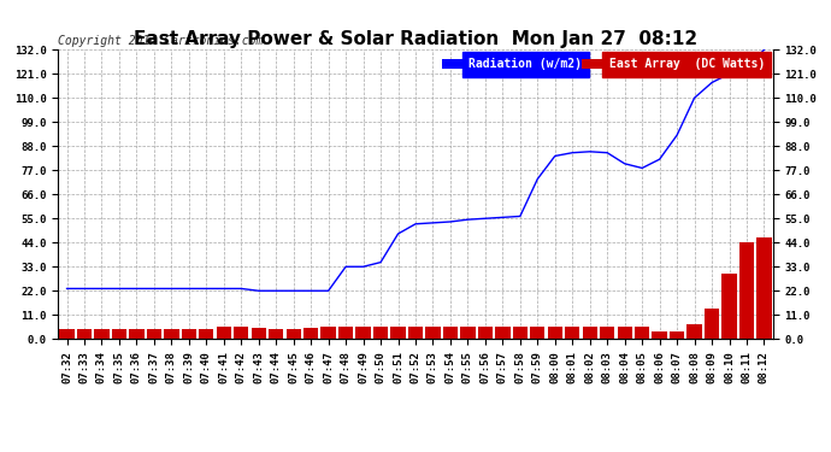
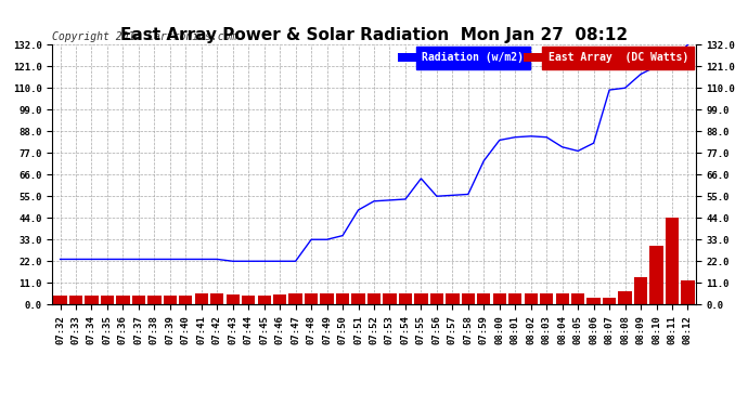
Radiation (w/m2)/07:55: 54 -> 64
Radiation (w/m2)/08:07: 93 -> 109
East Array (DC Watts)/08:12: 46 -> 12
